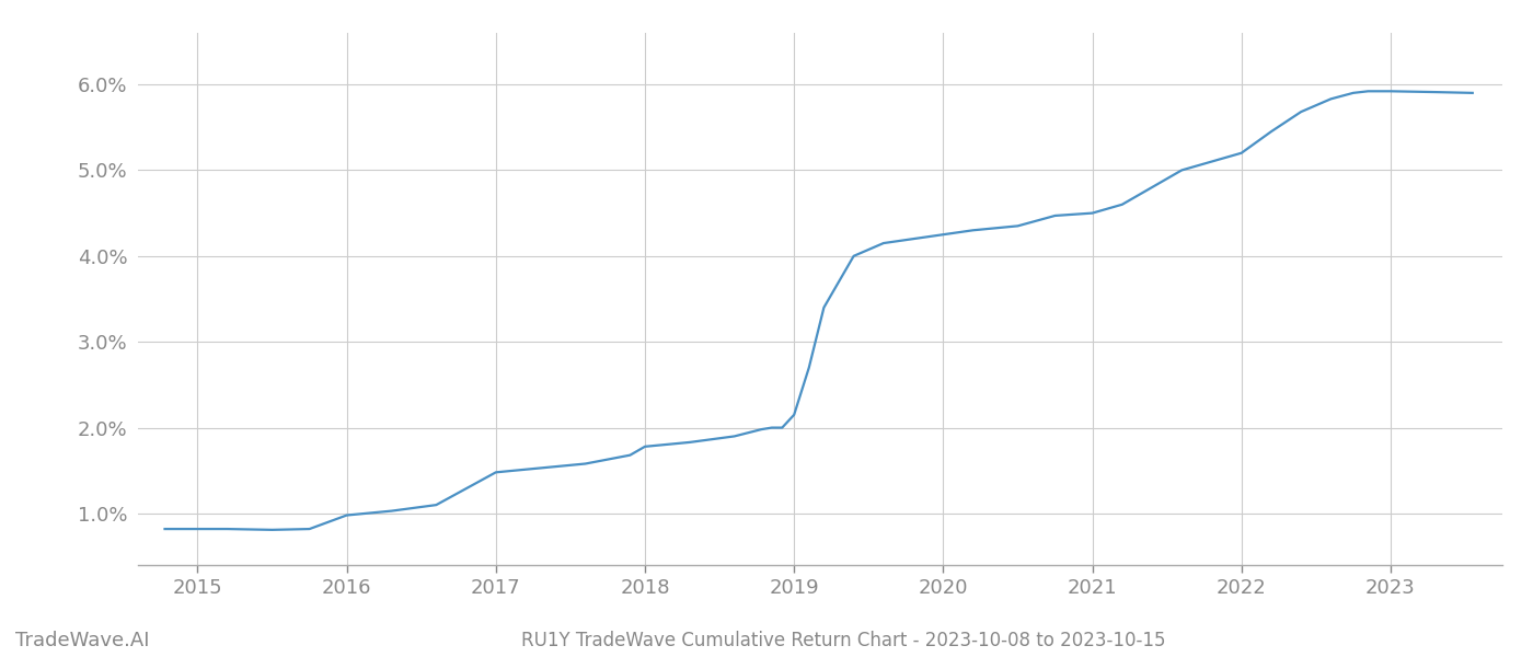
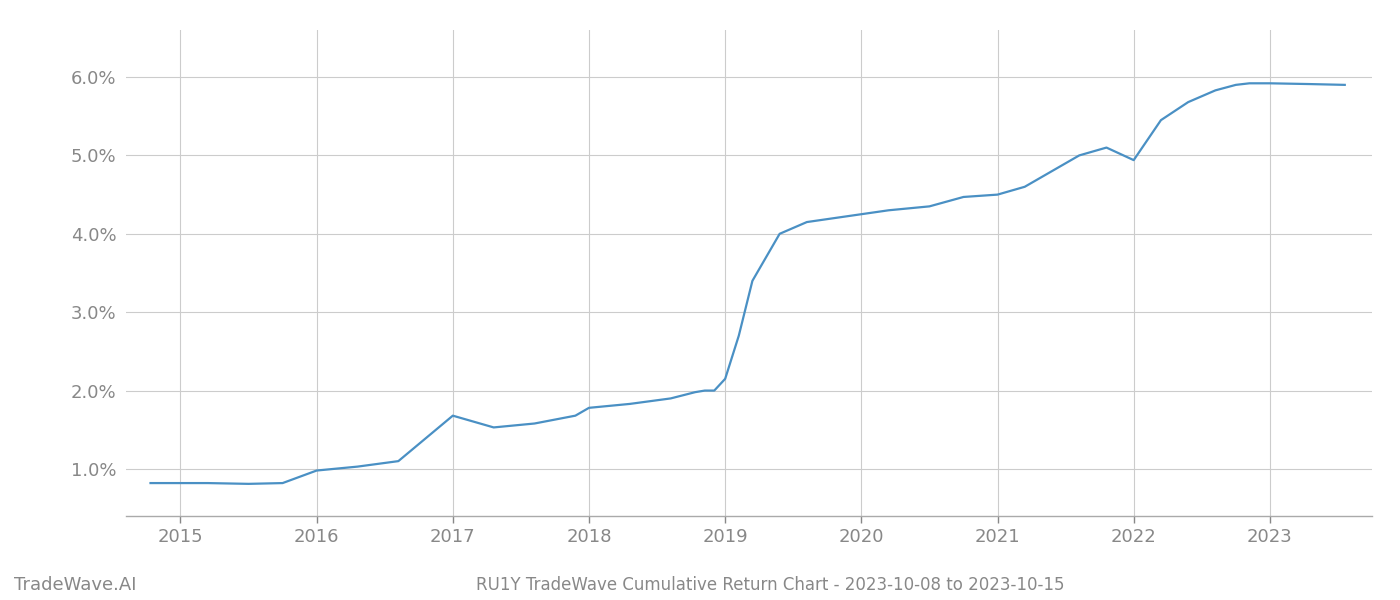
2017: 1.48% -> 1.68%
2022: 5.20% -> 4.94%
